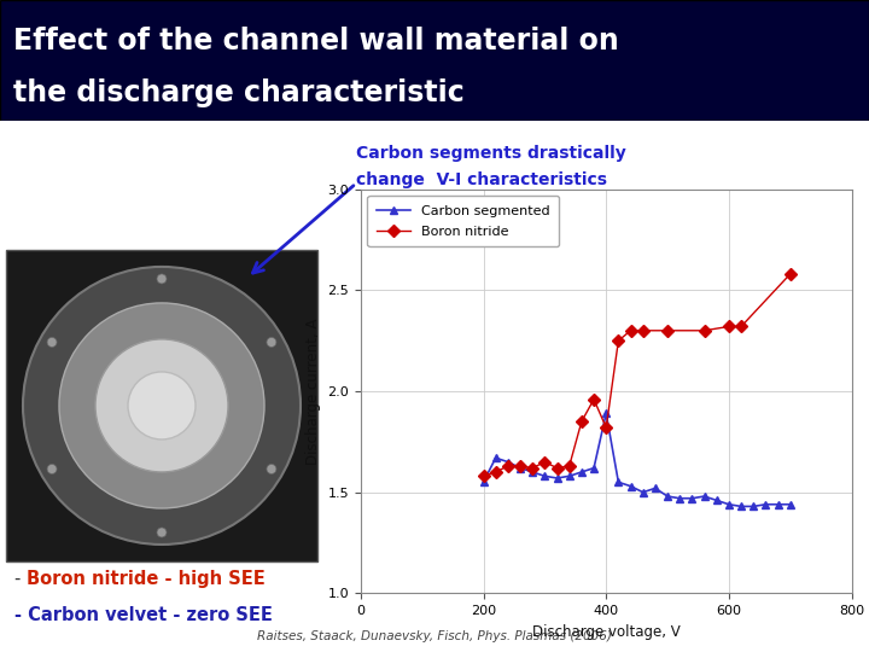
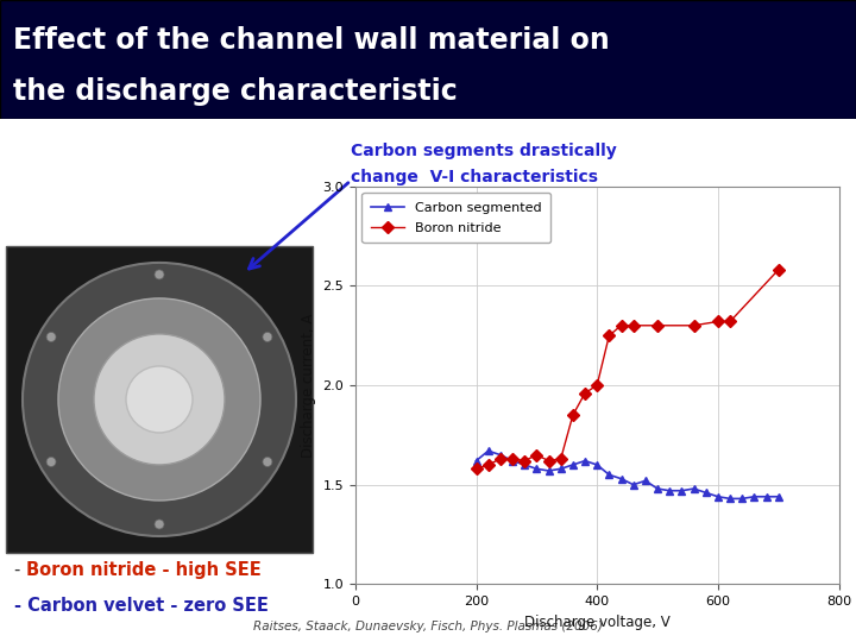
Carbon segmented/200: 1.55 -> 1.62
Carbon segmented/400: 1.89 -> 1.60
Boron nitride/400: 1.82 -> 2.00
